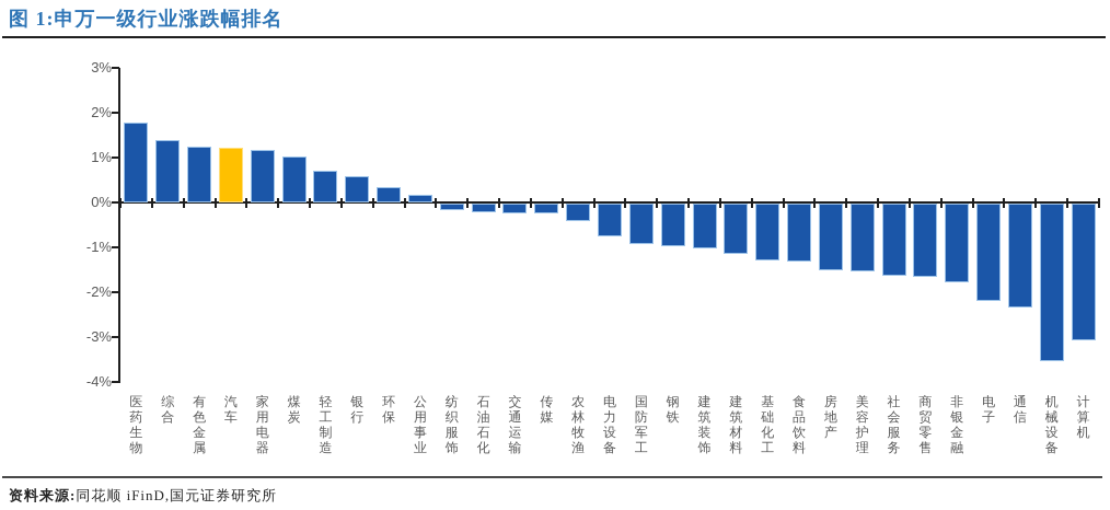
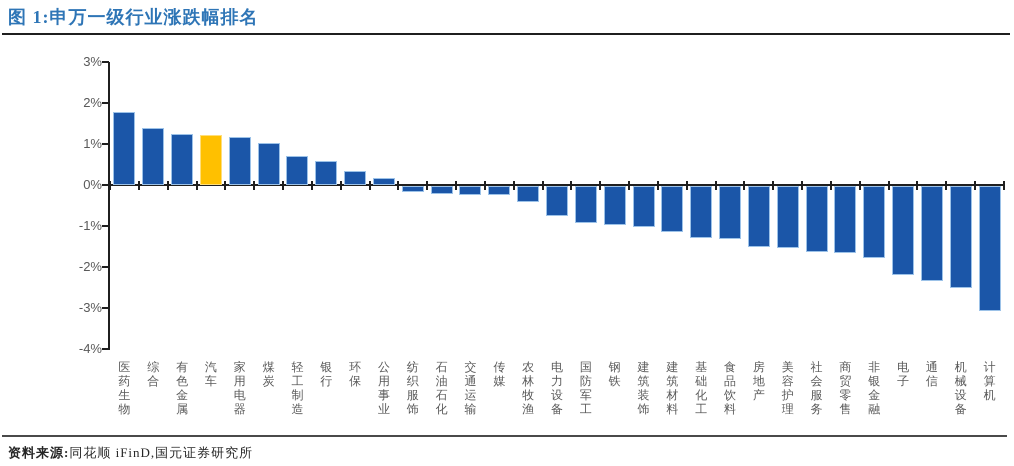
机械设备: -3.5% -> -2.5%
